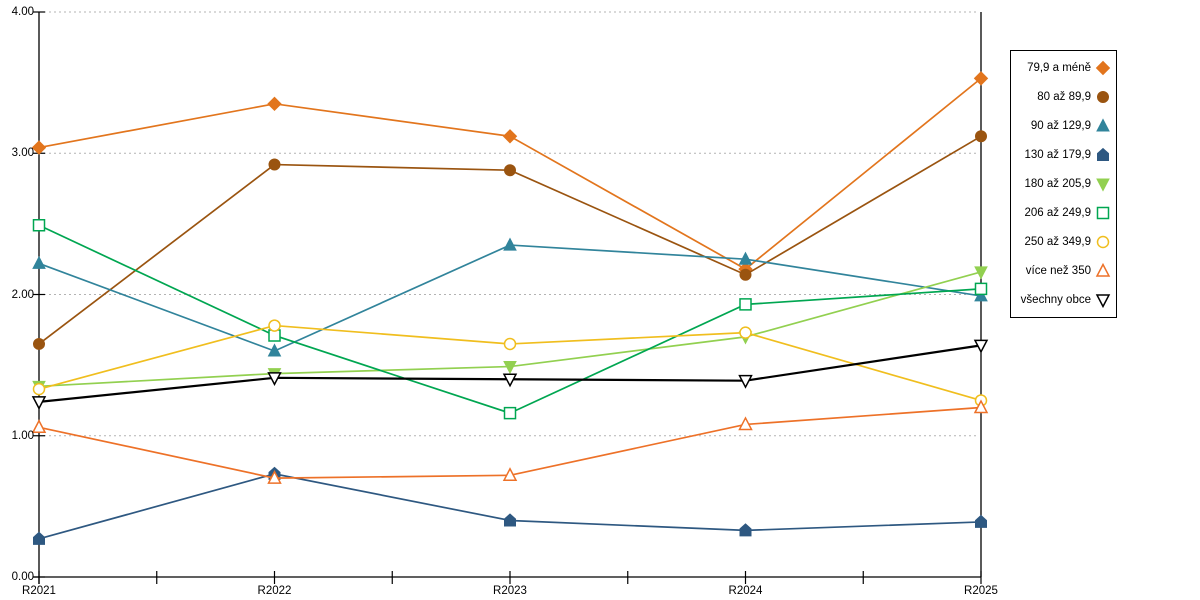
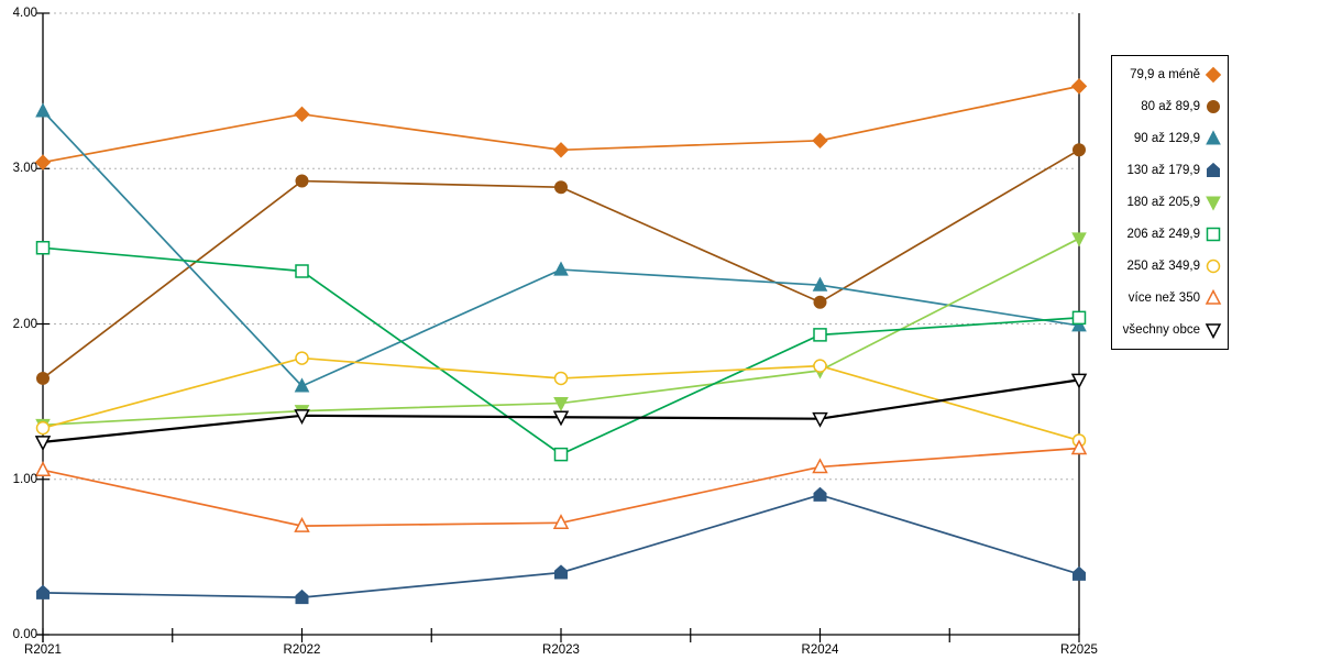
90 až 129,9/R2021: 2.22 -> 3.37
130 až 179,9/R2022: 0.73 -> 0.24
206 až 249,9/R2022: 1.71 -> 2.34
79,9 a méně/R2024: 2.18 -> 3.18
130 až 179,9/R2024: 0.33 -> 0.90
180 až 205,9/R2025: 2.16 -> 2.55
